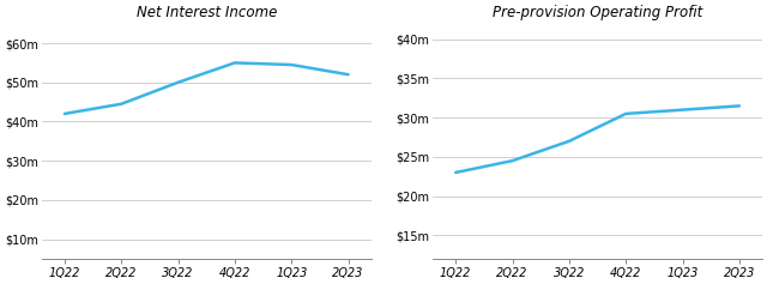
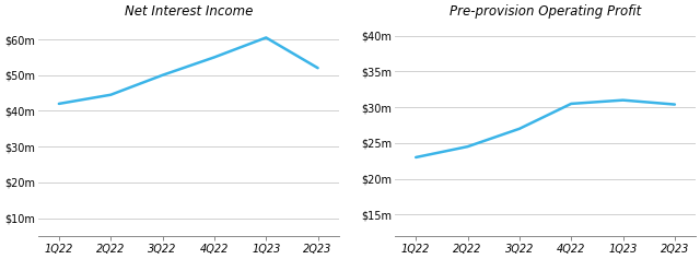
Net Interest Income/1Q23: $54.5m -> $60.5m
Pre-provision Operating Profit/2Q23: $31.5m -> $30.4m
